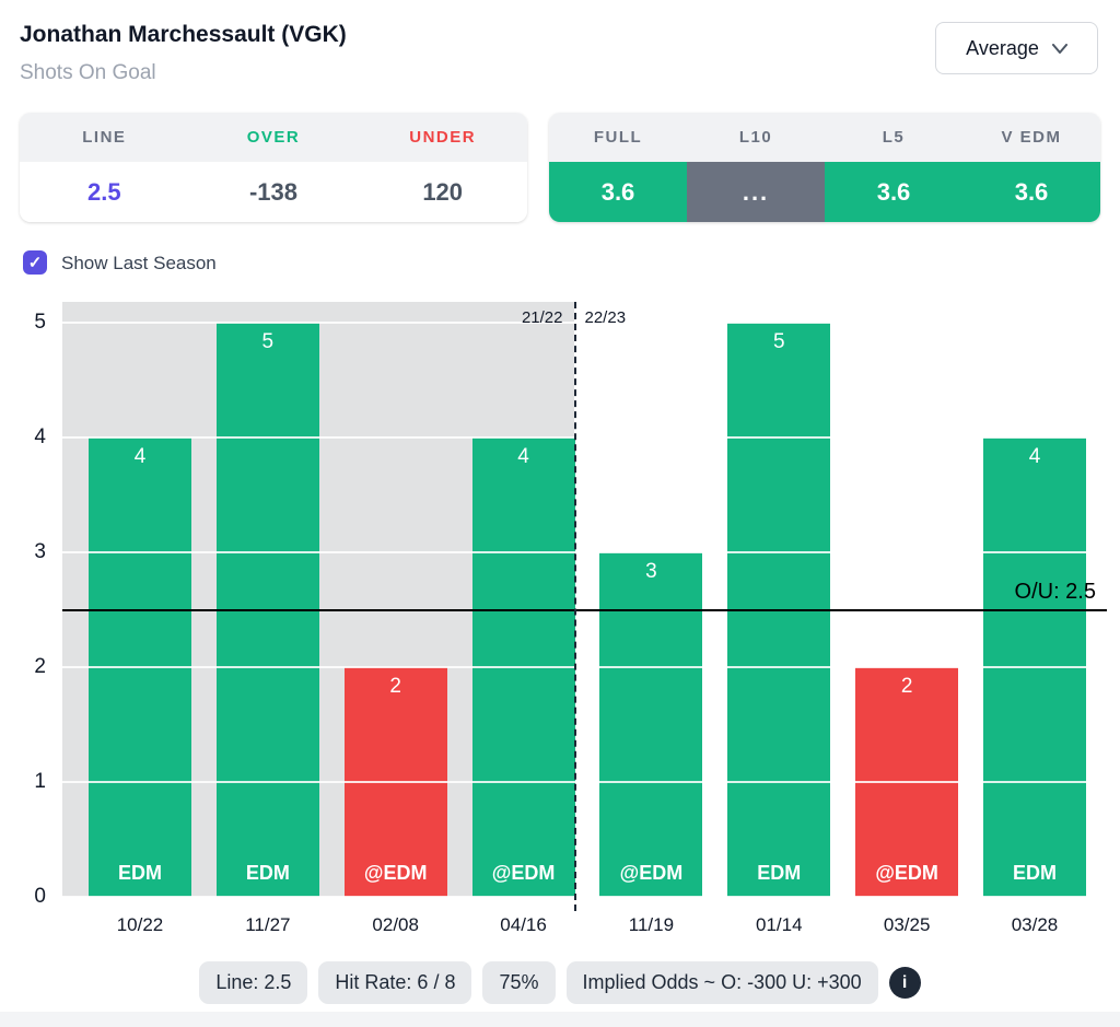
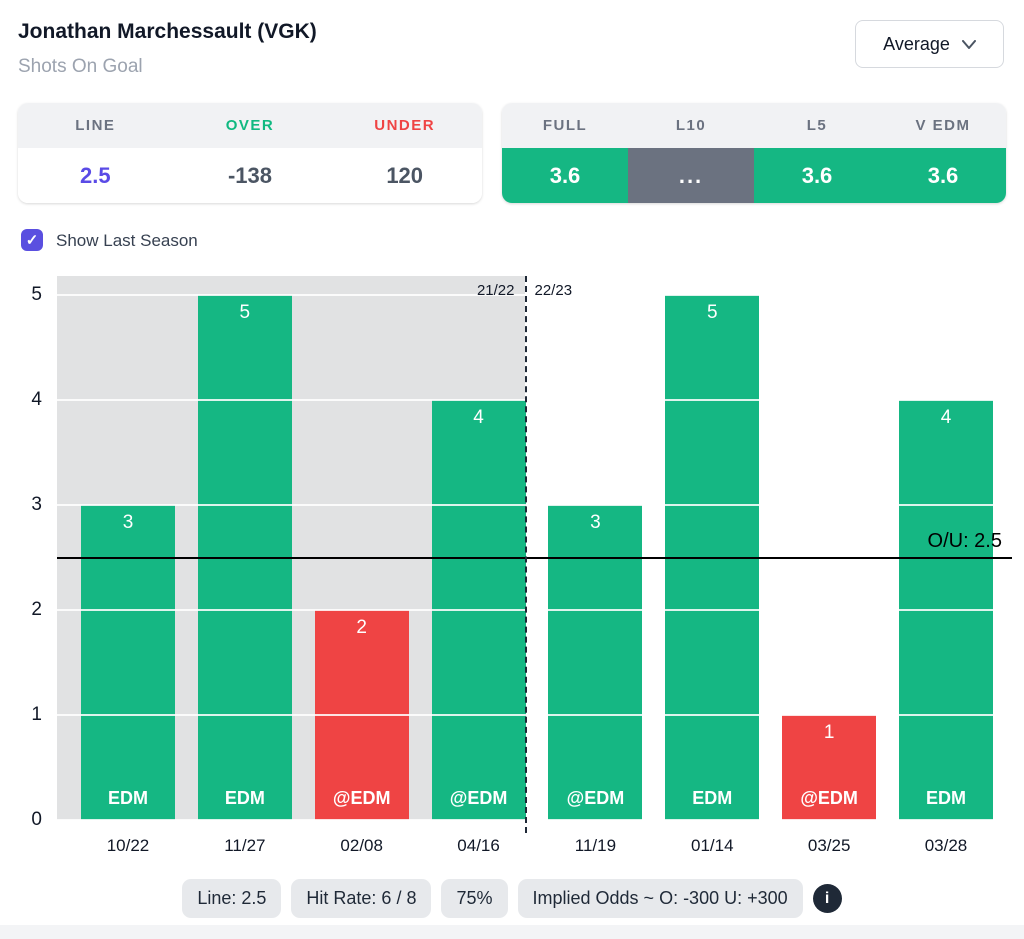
10/22: 4 -> 3
03/25: 2 -> 1
